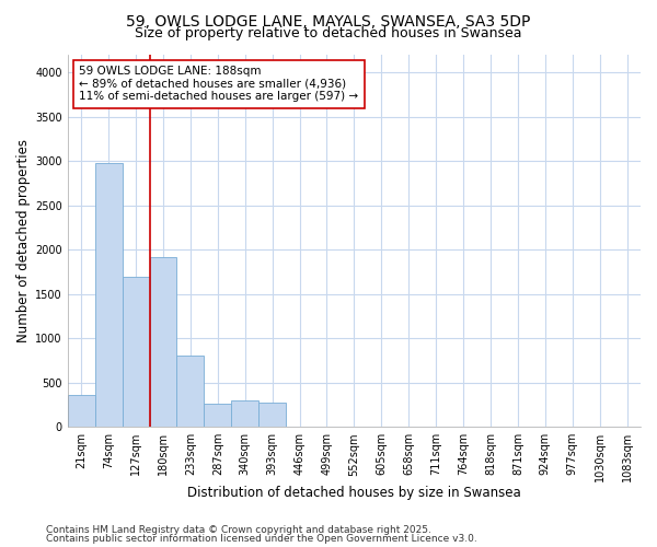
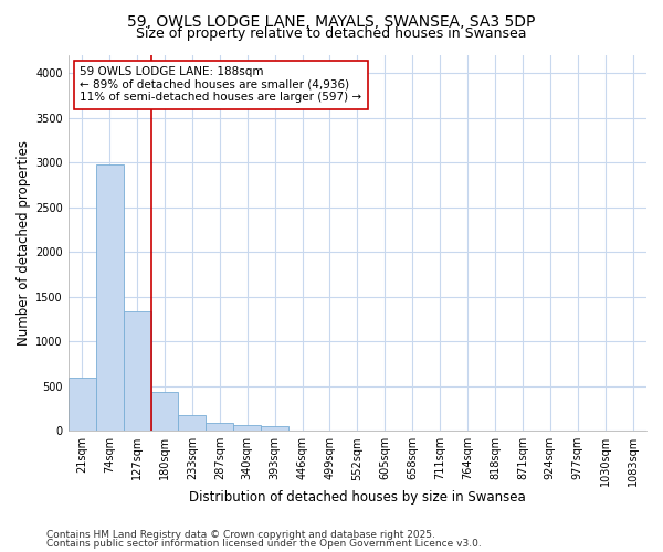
21sqm: 360 -> 600
127sqm: 1700 -> 1330
180sqm: 1920 -> 430
233sqm: 800 -> 170
287sqm: 260 -> 100
340sqm: 300 -> 60
393sqm: 280 -> 50
